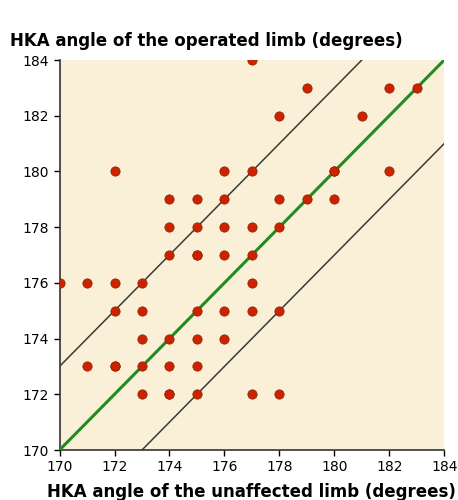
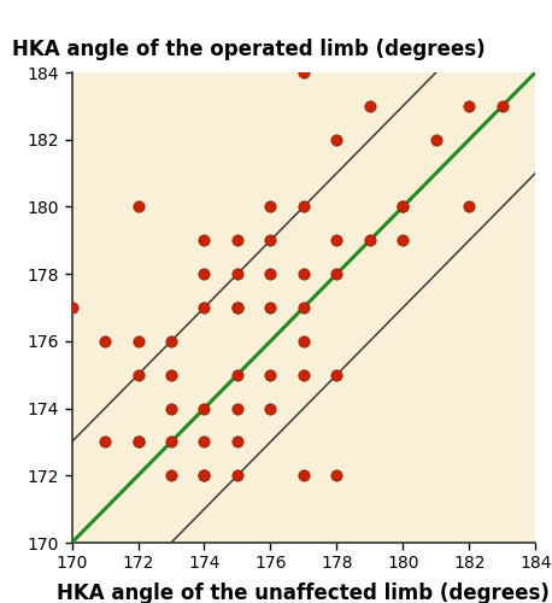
170: 176 -> 177
